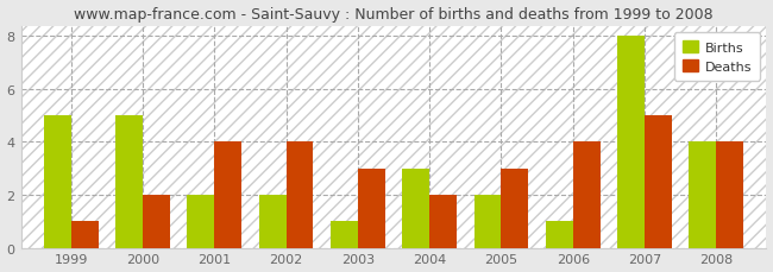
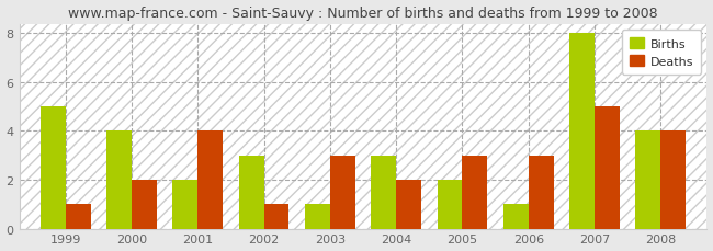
Births/2000: 5 -> 4
Births/2002: 2 -> 3
Deaths/2002: 4 -> 1
Deaths/2006: 4 -> 3
